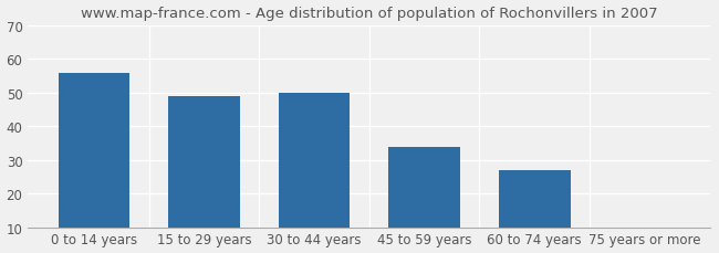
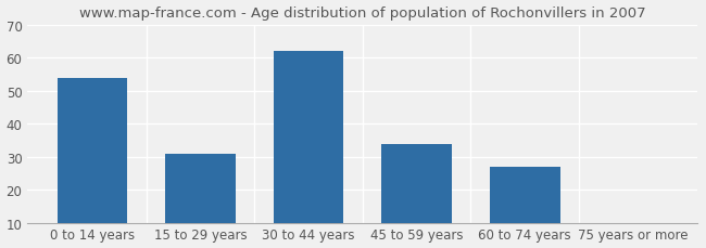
0 to 14 years: 56 -> 54
15 to 29 years: 49 -> 31
30 to 44 years: 50 -> 62
